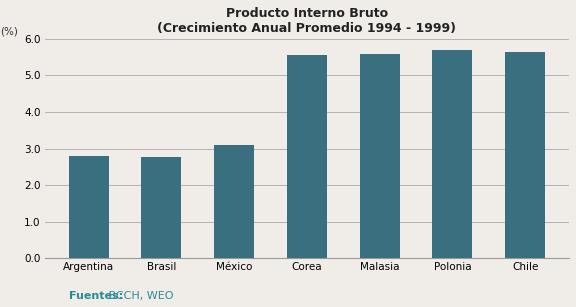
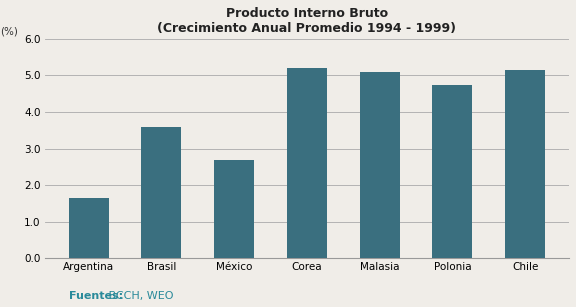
Argentina: 2.80 -> 1.65
Brasil: 2.78 -> 3.60
México: 3.10 -> 2.70
Corea: 5.55 -> 5.20
Malasia: 5.60 -> 5.10
Polonia: 5.70 -> 4.75
Chile: 5.65 -> 5.15
